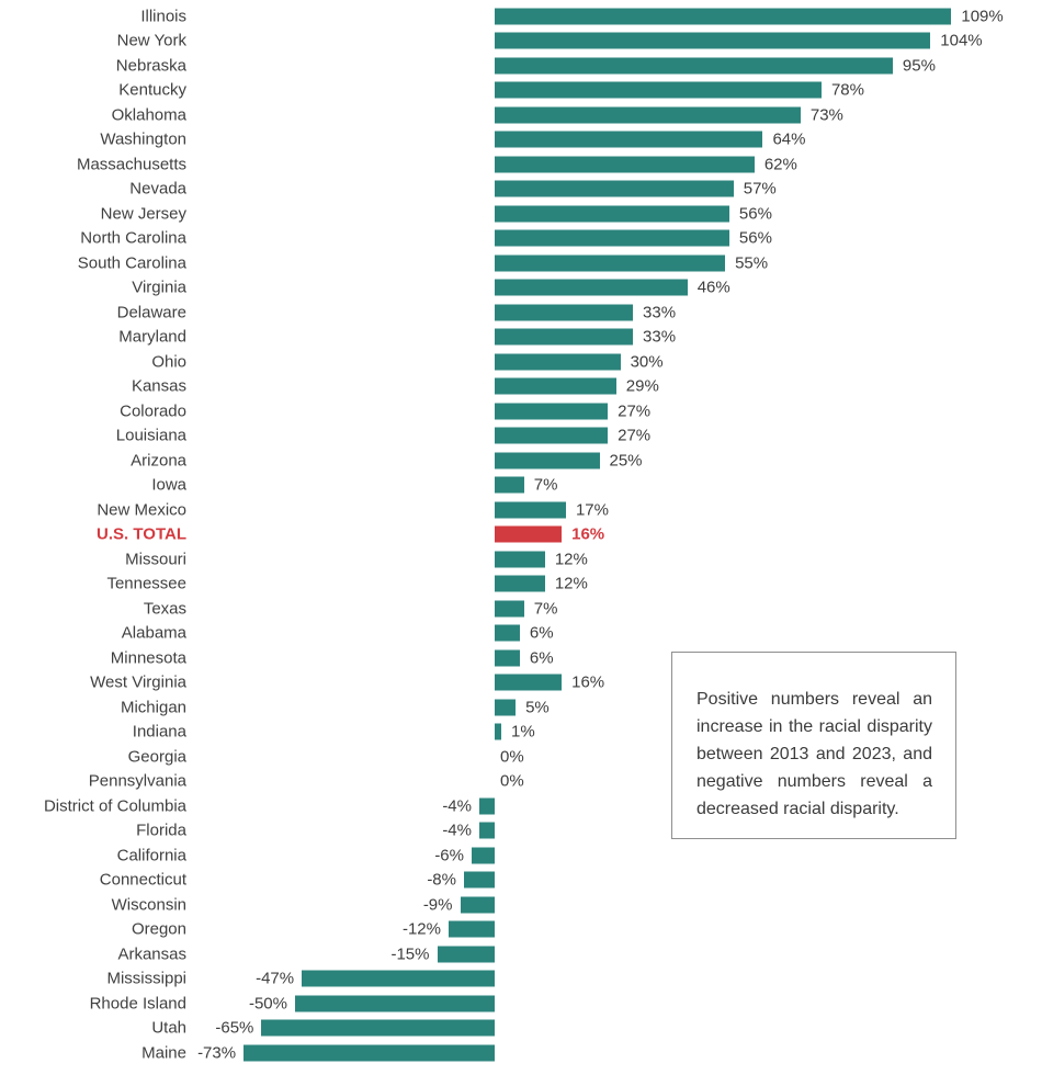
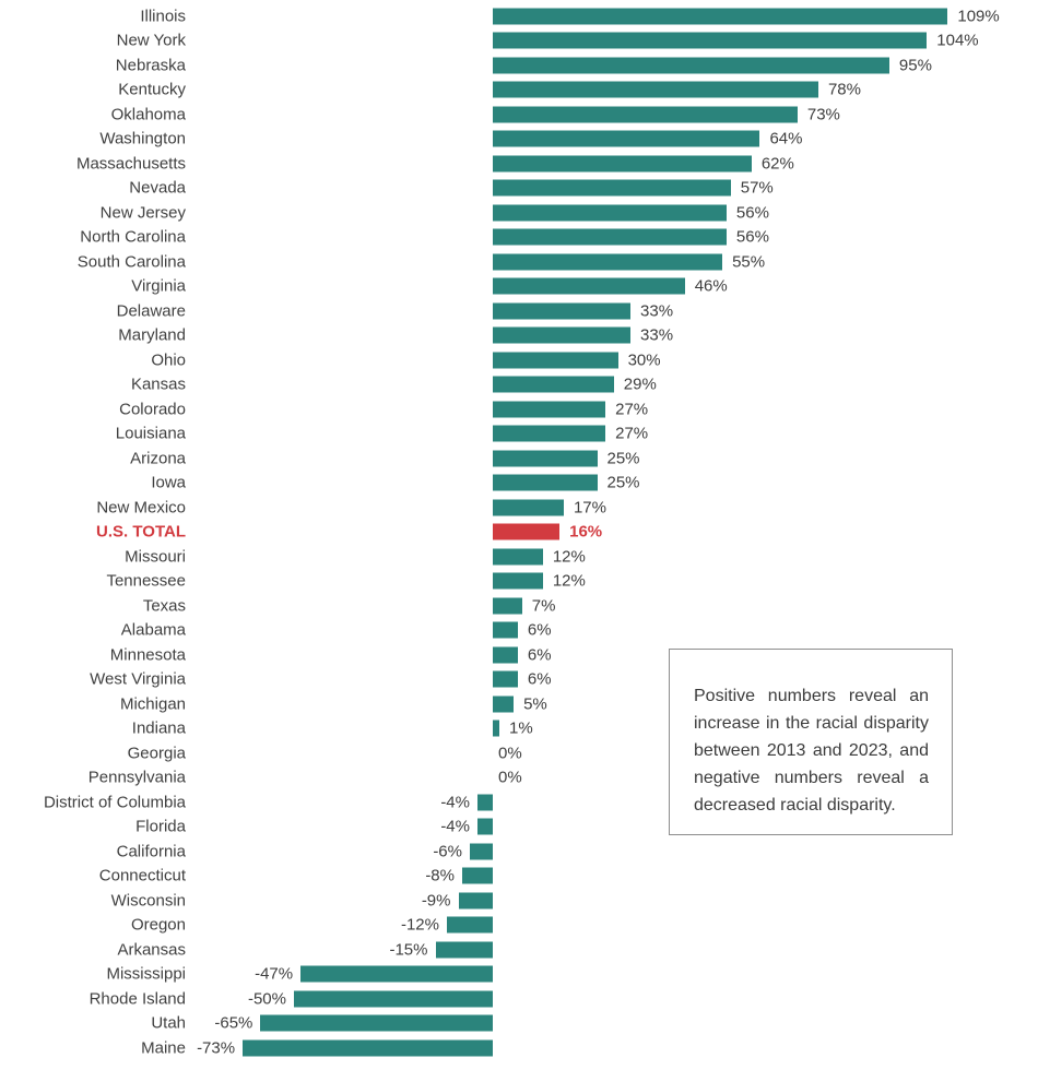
Iowa: 7% -> 25%
West Virginia: 16% -> 6%
